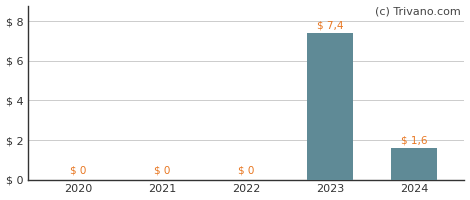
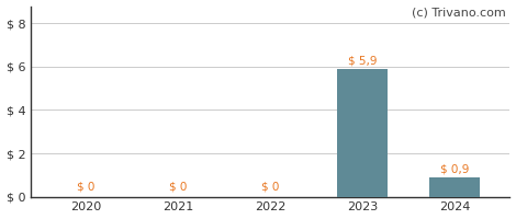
2023: 7,4 -> 5,9
2024: 1,6 -> 0,9
